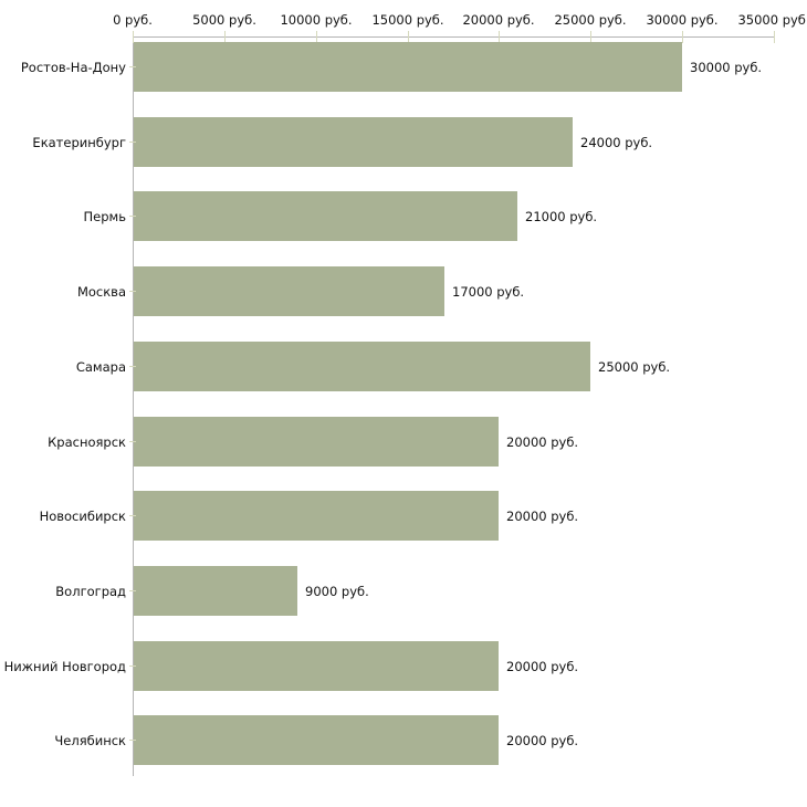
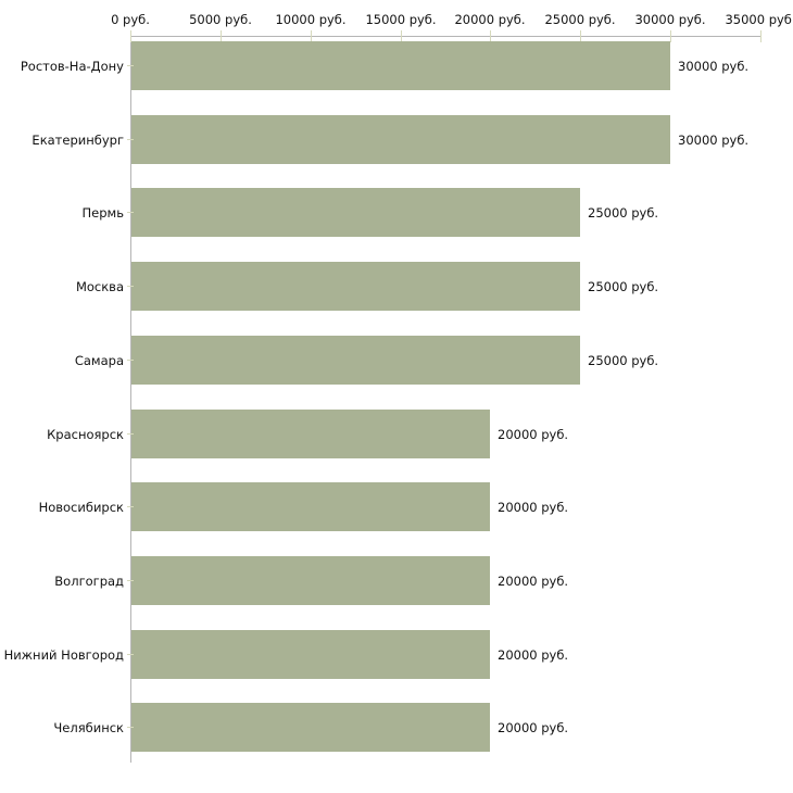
Екатеринбург: 24000 -> 30000
Пермь: 21000 -> 25000
Москва: 17000 -> 25000
Волгоград: 9000 -> 20000
